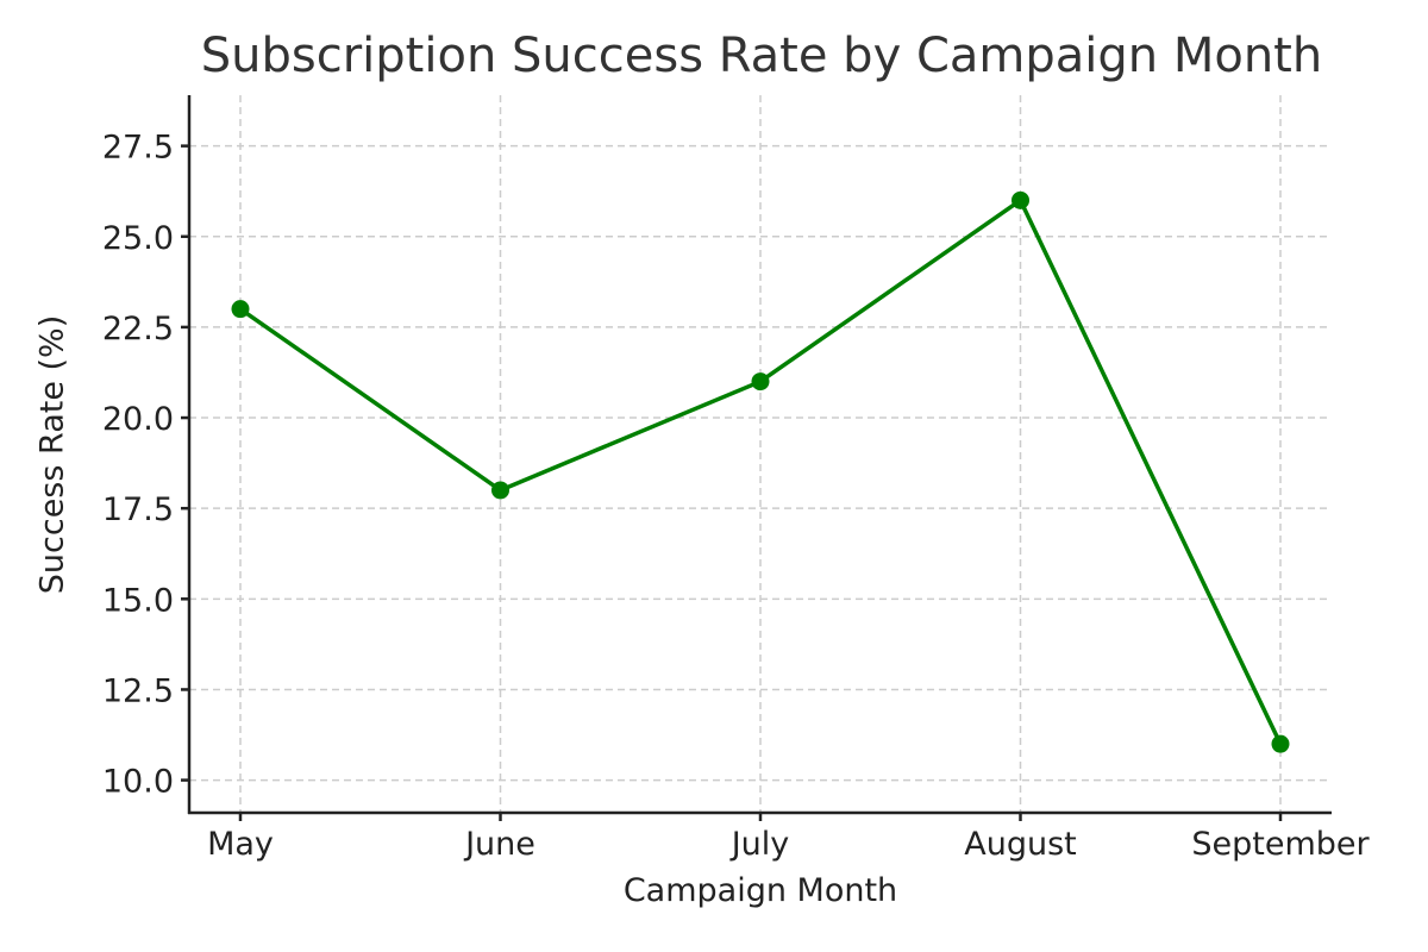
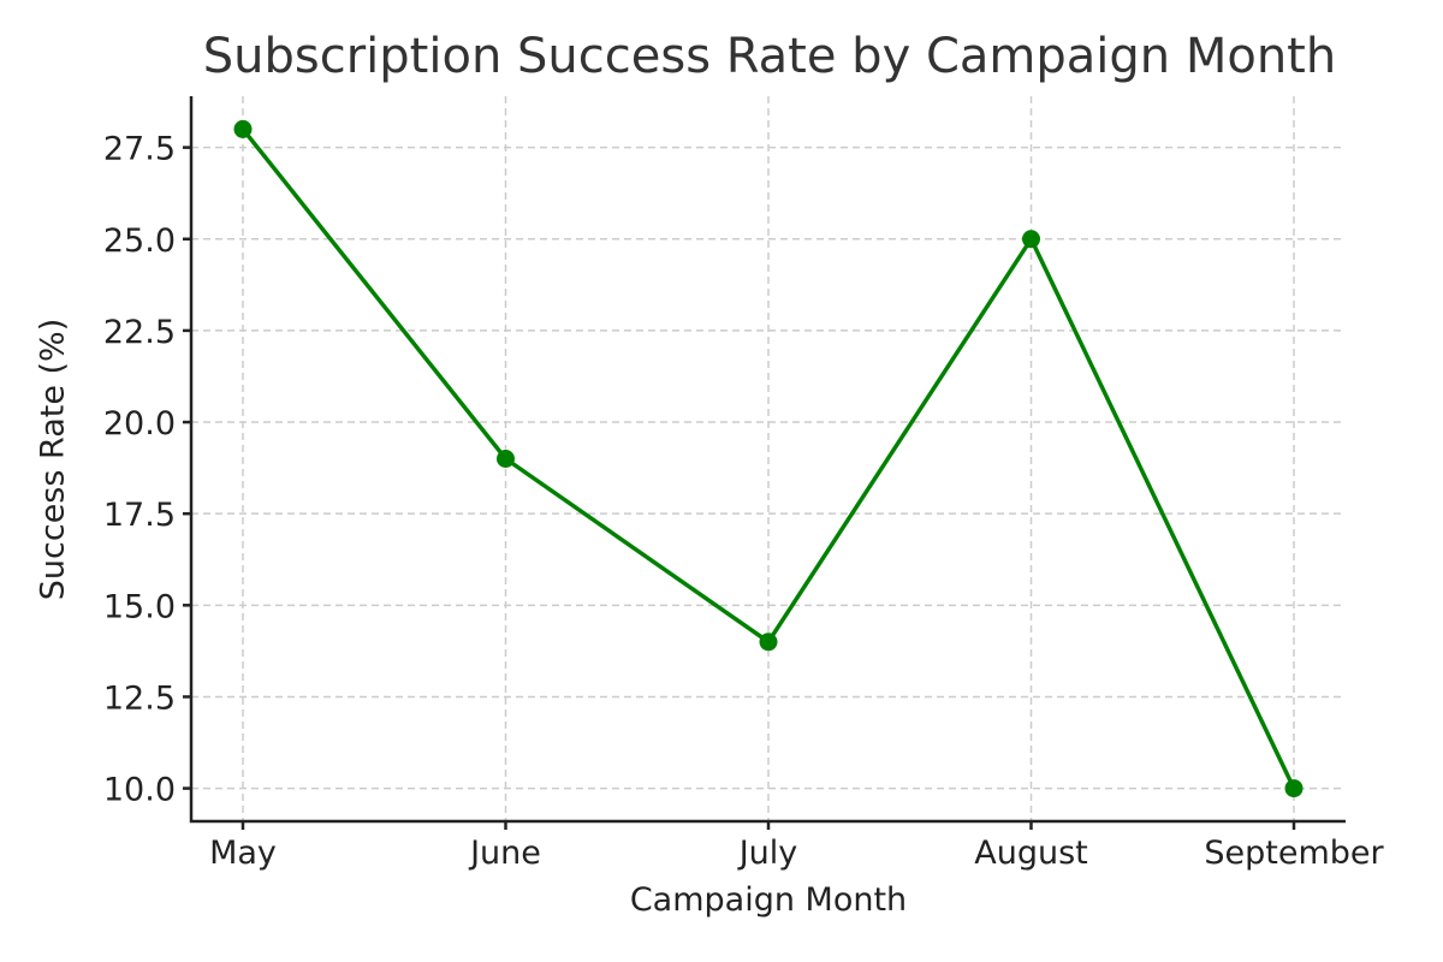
May: 23 -> 28
June: 18 -> 19
July: 21 -> 14
August: 26 -> 25
September: 11 -> 10
